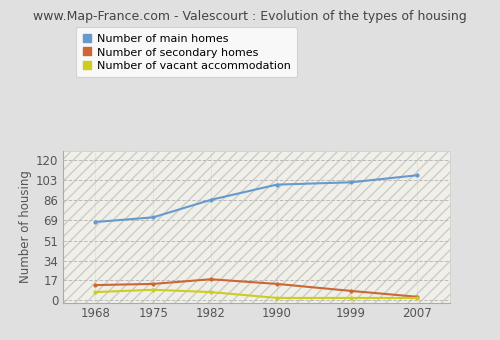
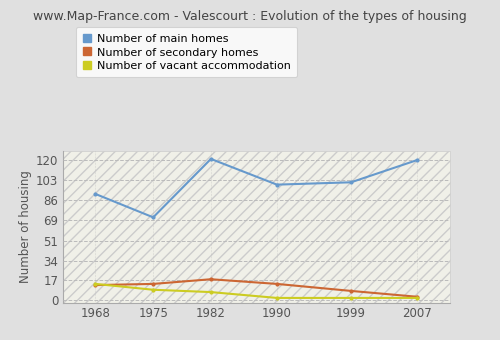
Number of main homes/1968: 67 -> 91
Number of vacant accommodation/1968: 7 -> 14
Number of main homes/1982: 86 -> 121
Number of main homes/2007: 107 -> 120
